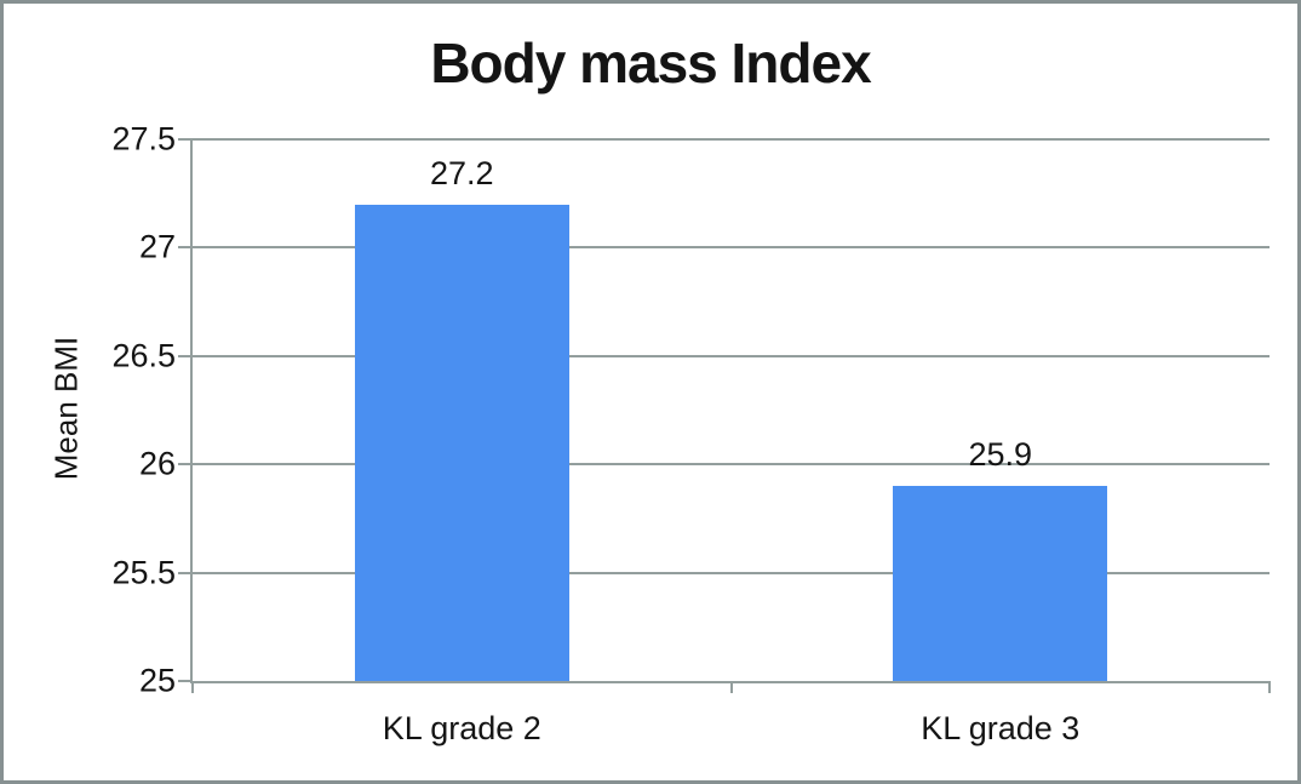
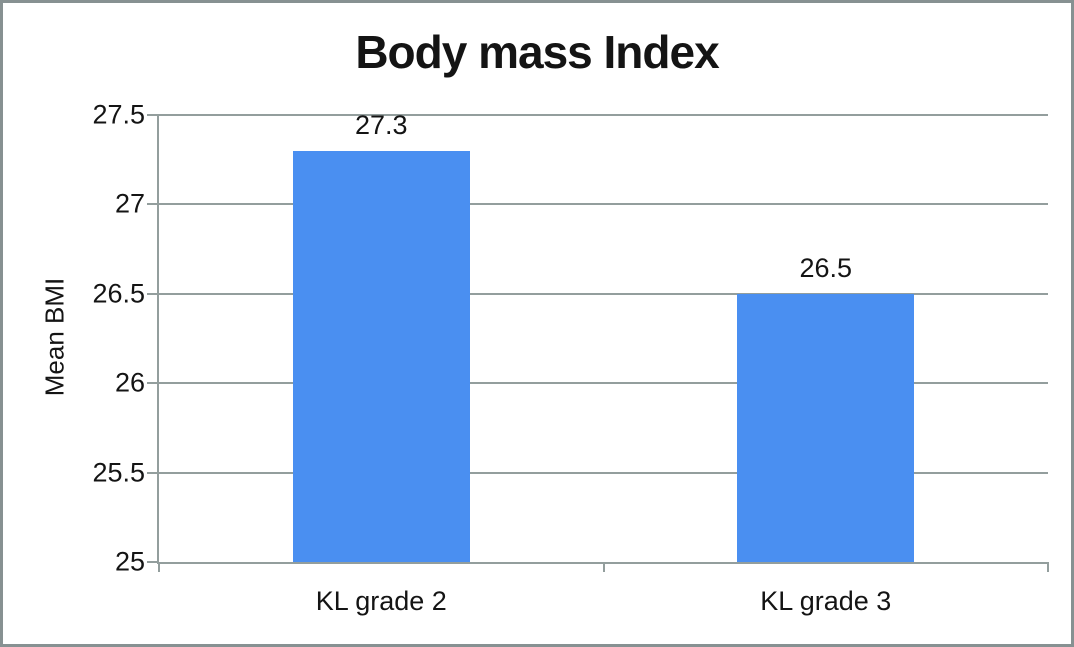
KL grade 2: 27.2 -> 27.3
KL grade 3: 25.9 -> 26.5
